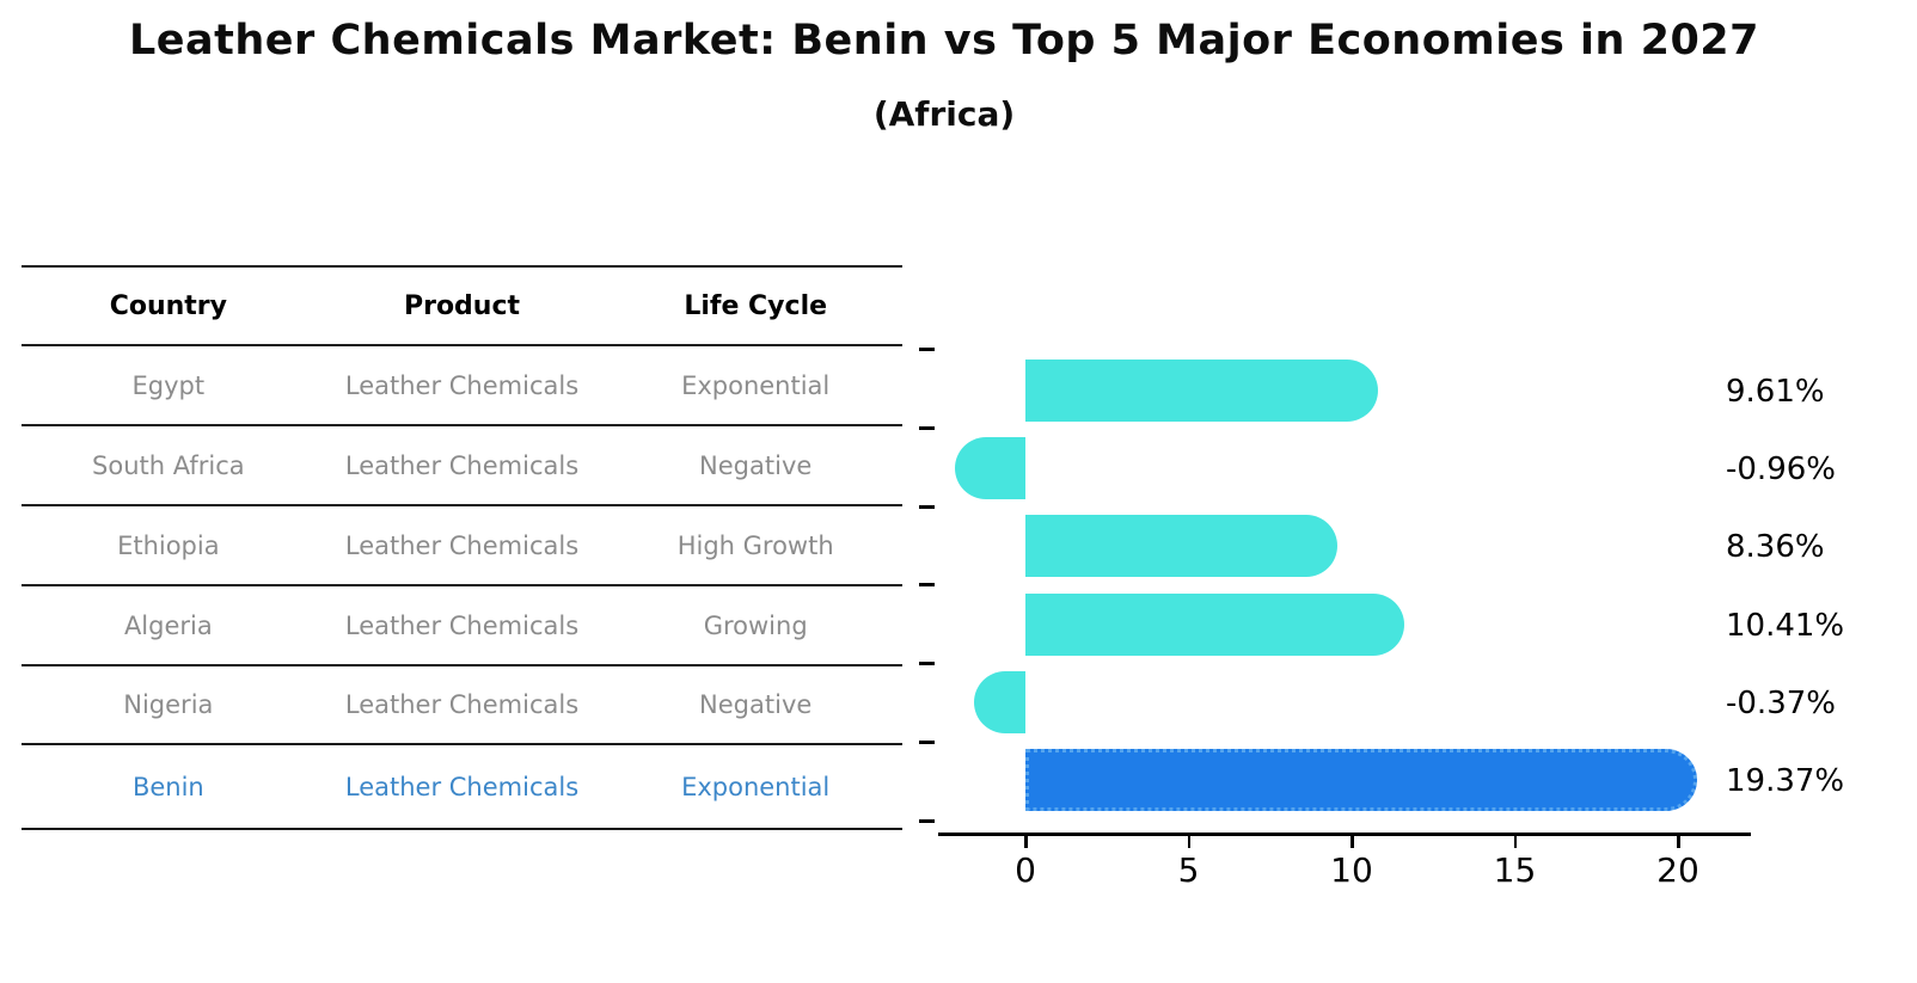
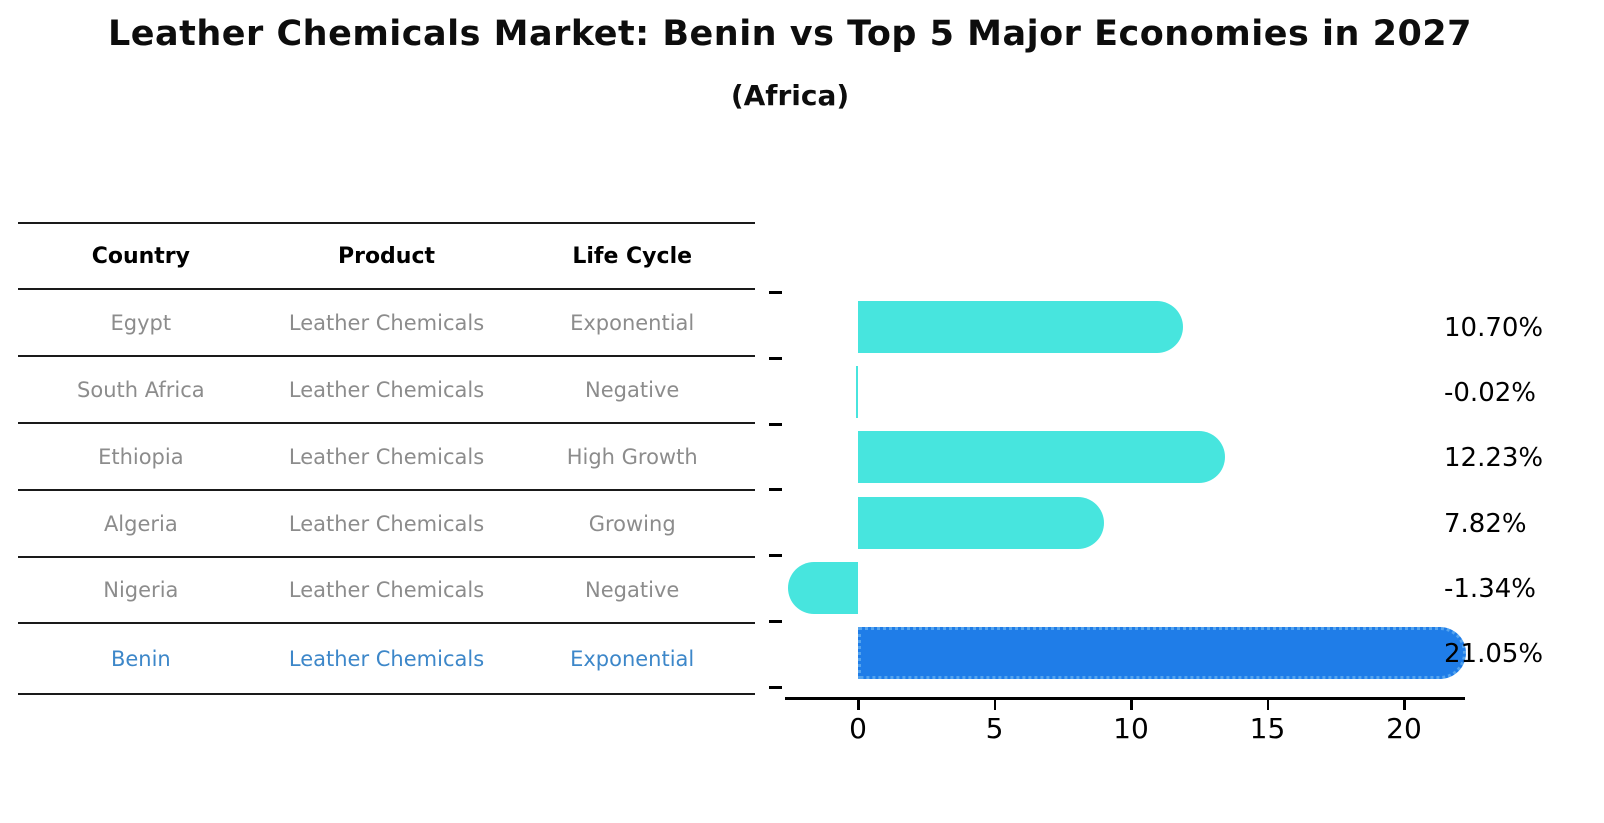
Egypt: 9.61% -> 10.70%
South Africa: -0.96% -> -0.02%
Ethiopia: 8.36% -> 12.23%
Algeria: 10.41% -> 7.82%
Nigeria: -0.37% -> -1.34%
Benin: 19.37% -> 21.05%
